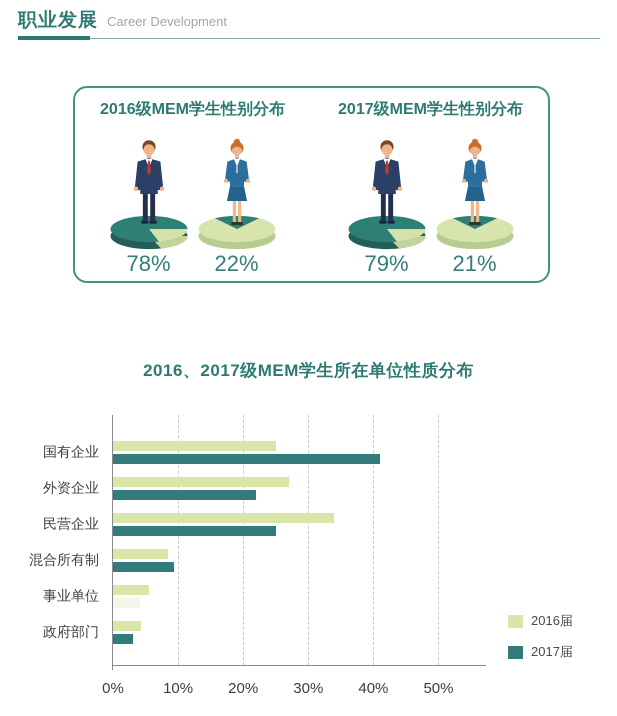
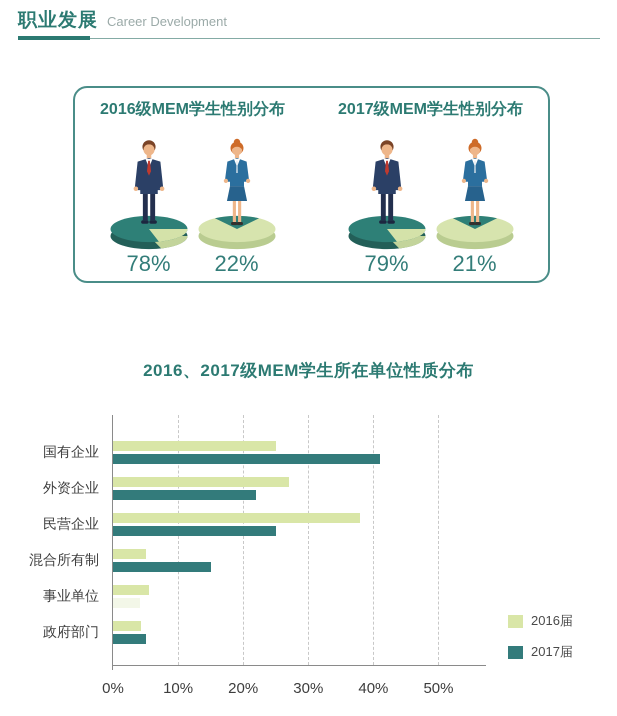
2016届/民营企业: 34% -> 38%
2016届/混合所有制: 8% -> 5%
2017届/混合所有制: 9% -> 15%
2017届/政府部门: 3% -> 5%
